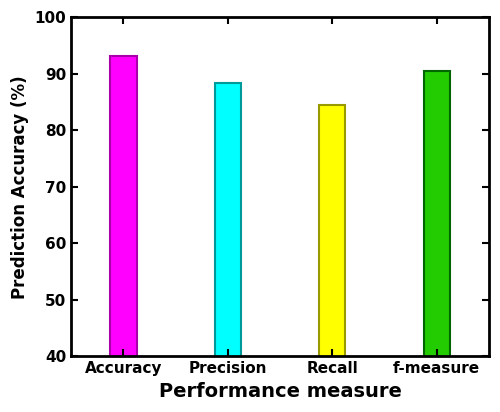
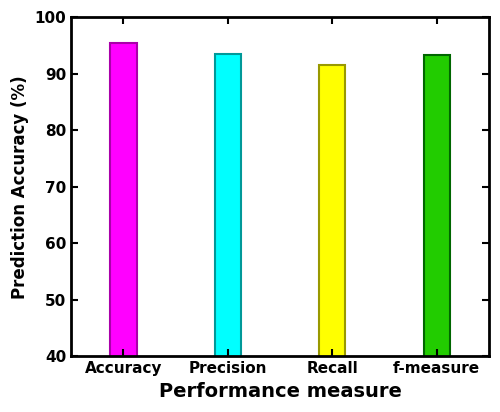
Accuracy: 93.2 -> 95.5
Precision: 88.4 -> 93.5
Recall: 84.4 -> 91.5
f-measure: 90.4 -> 93.3
